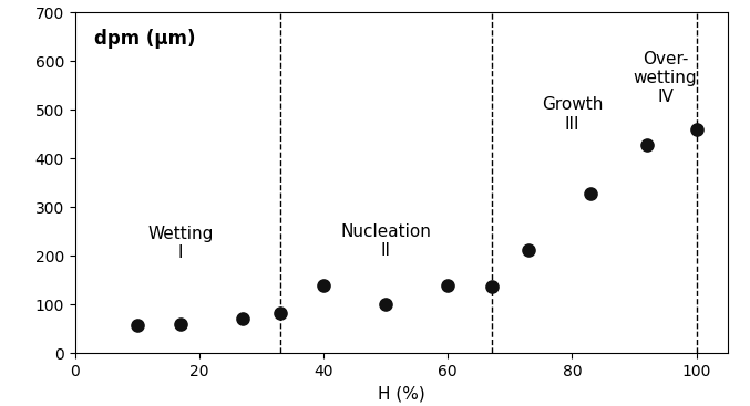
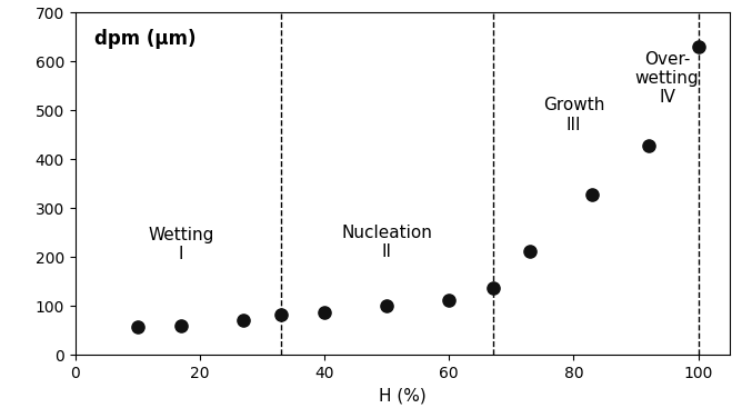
40: 140 -> 88
60: 140 -> 112
100: 460 -> 630
